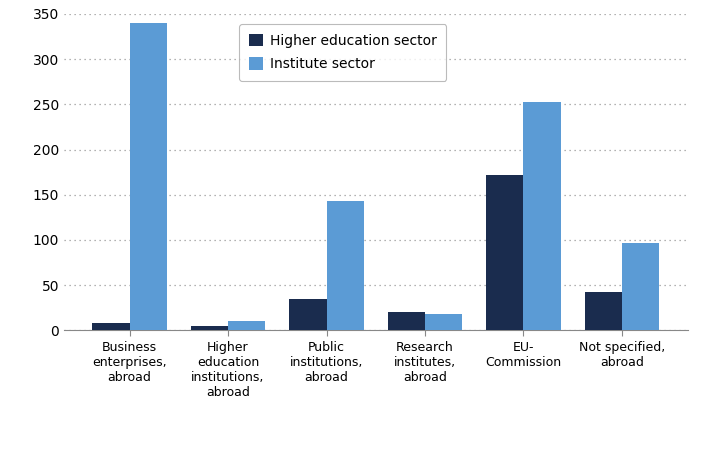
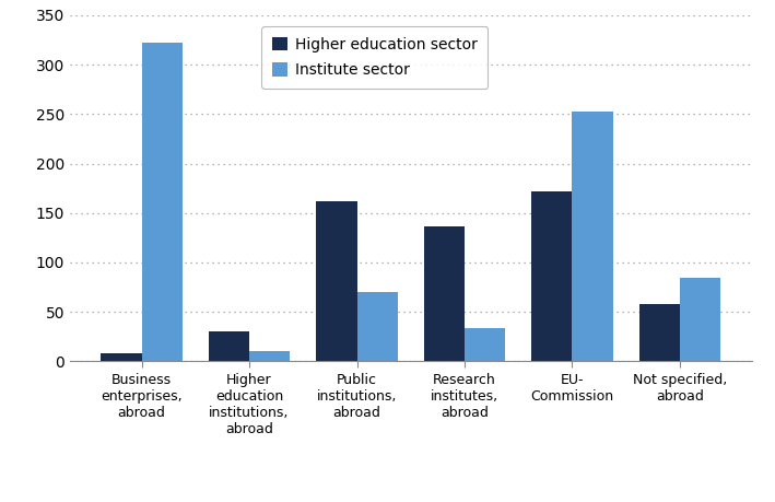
Institute sector/Business enterprises, abroad: 340 -> 322
Higher education sector/Higher education institutions, abroad: 5 -> 30
Higher education sector/Public institutions, abroad: 35 -> 162
Institute sector/Public institutions, abroad: 143 -> 70
Higher education sector/Research institutes, abroad: 20 -> 136
Institute sector/Research institutes, abroad: 18 -> 34
Higher education sector/Not specified, abroad: 43 -> 58
Institute sector/Not specified, abroad: 97 -> 84
